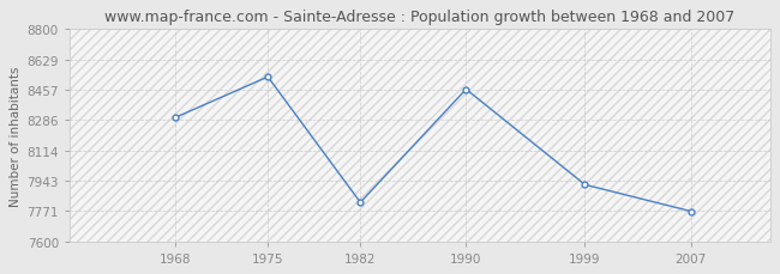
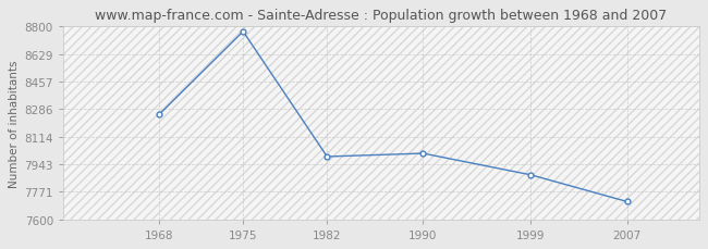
1968: 8300 -> 8250
1975: 8530 -> 8770
1982: 7820 -> 7990
1990: 8460 -> 8010
1999: 7920 -> 7880
2007: 7770 -> 7710
